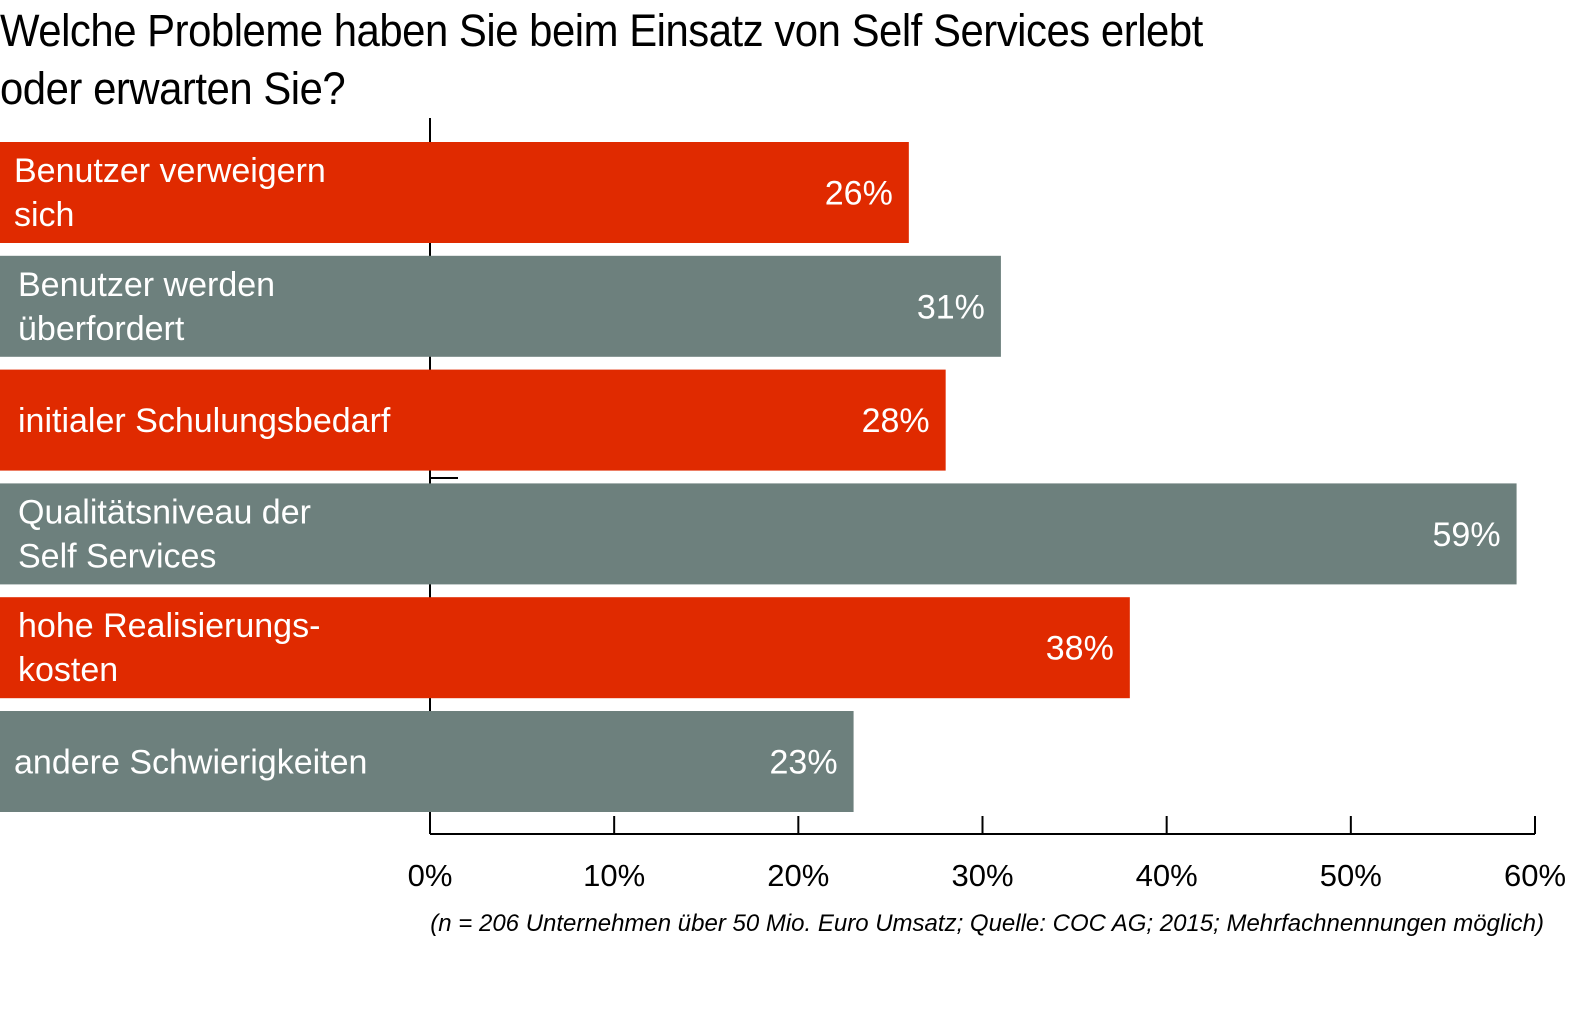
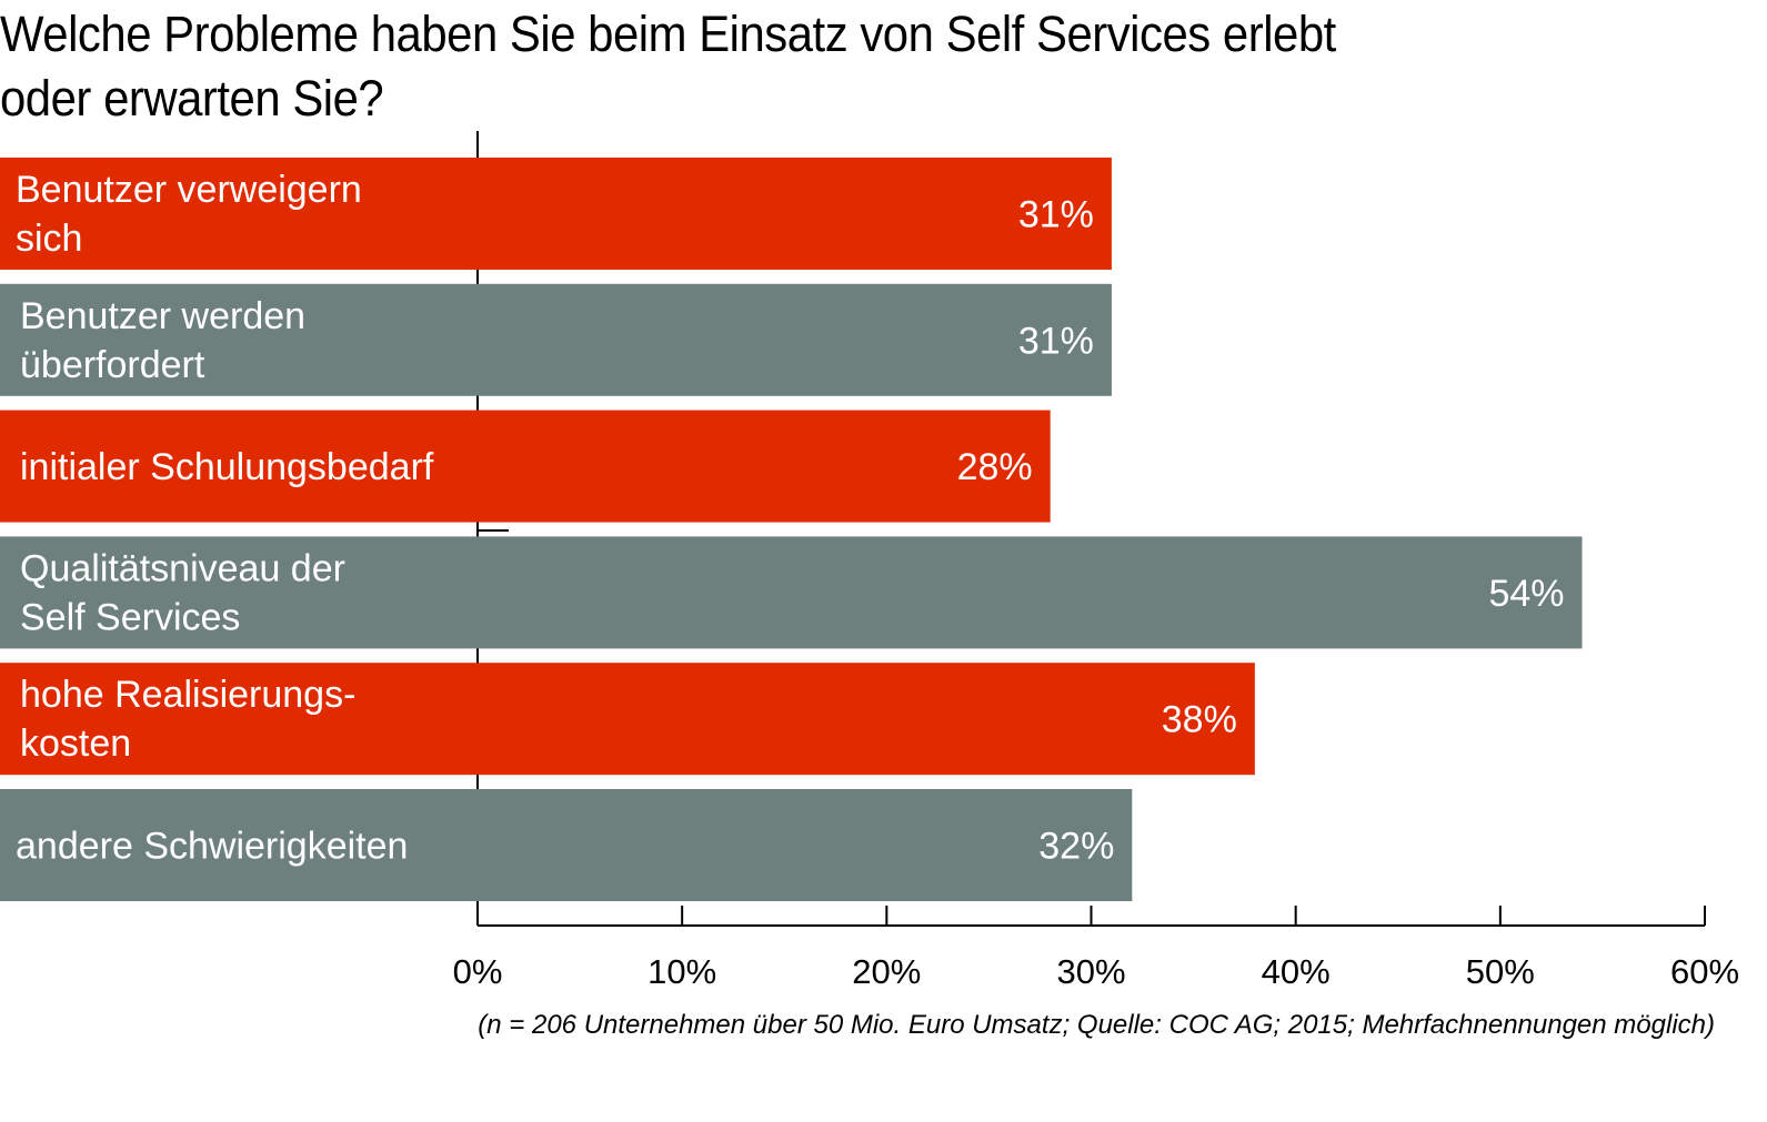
Benutzer verweigern sich: 26% -> 31%
Qualitätsniveau der Self Services: 59% -> 54%
andere Schwierigkeiten: 23% -> 32%
